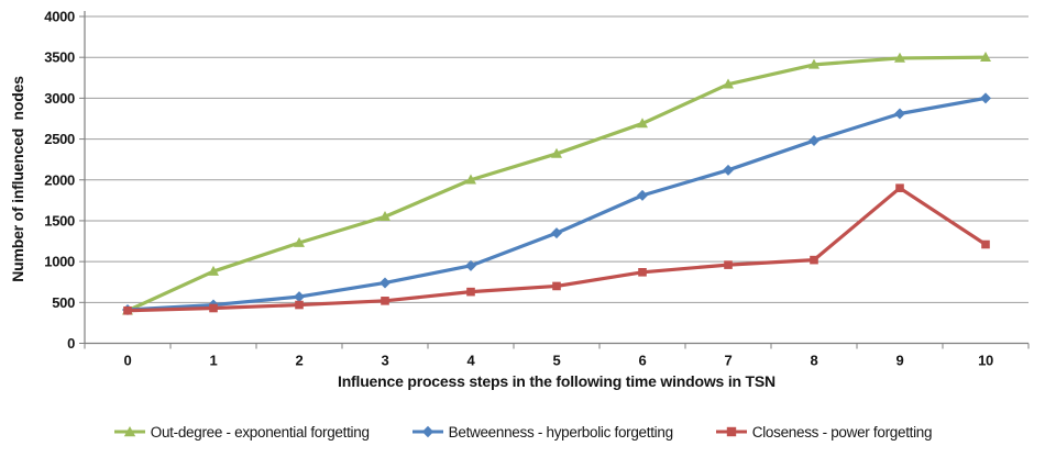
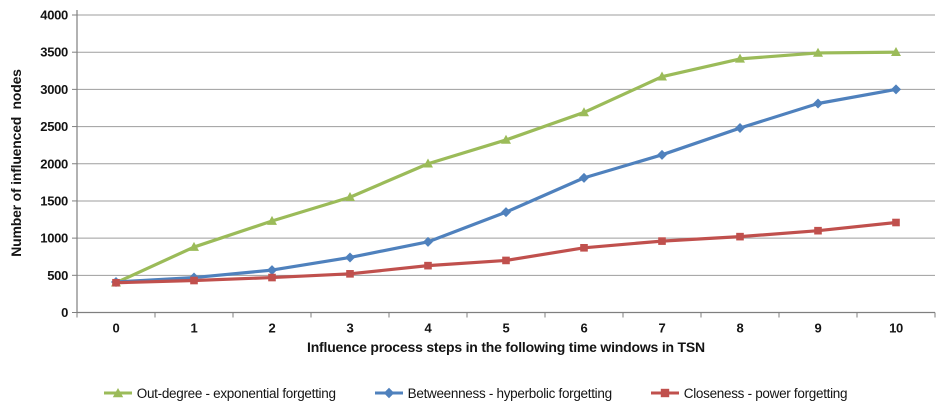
Closeness - power forgetting/9: 1900 -> 1100
